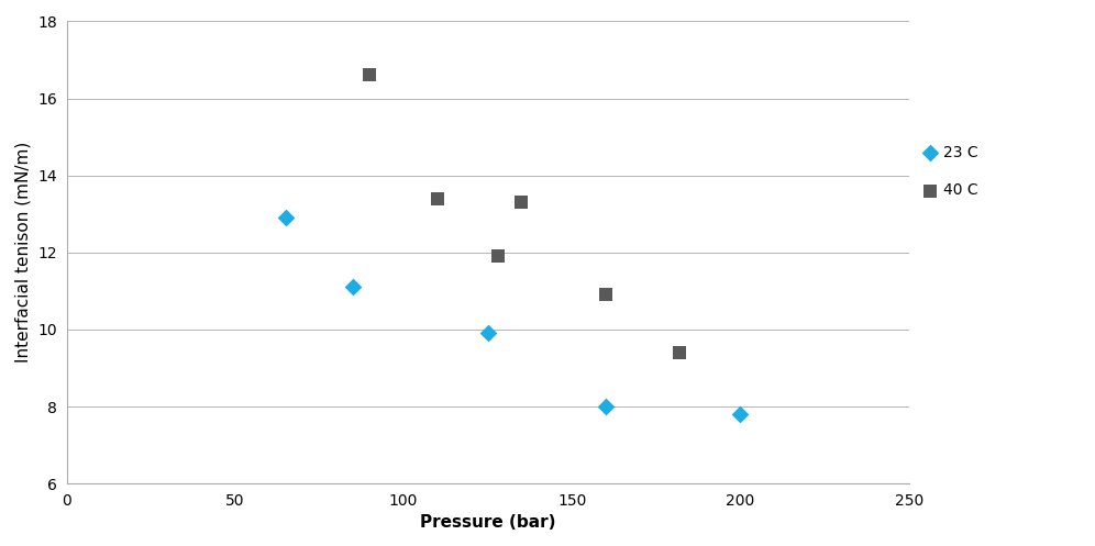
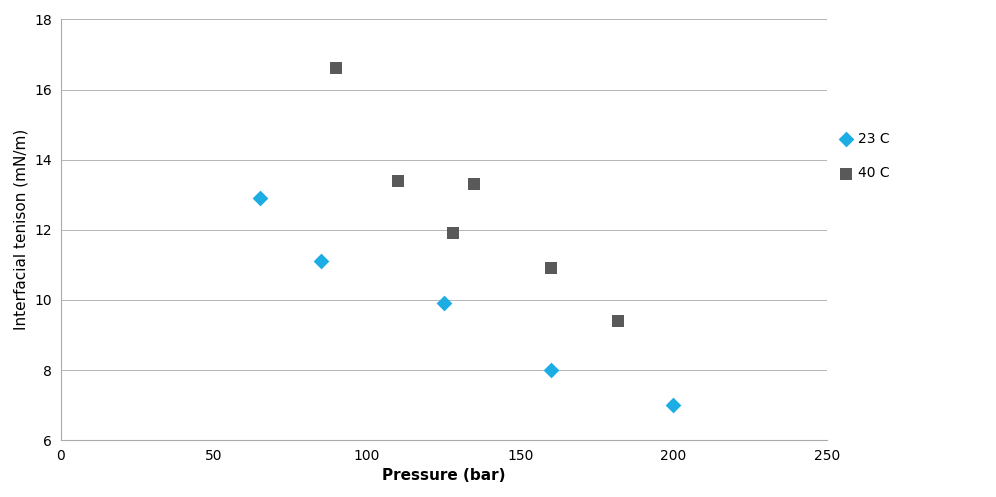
23 C/200: 7.8 -> 7.0
